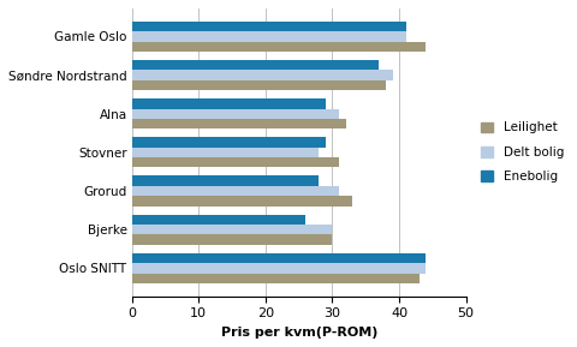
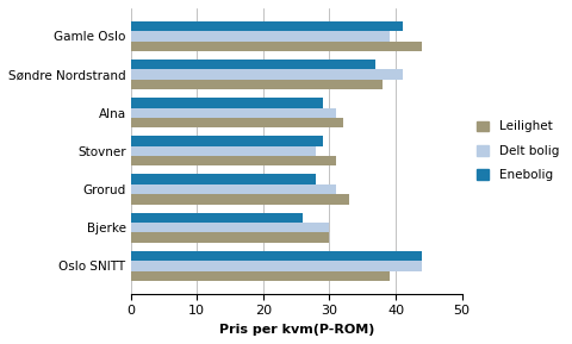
Delt bolig/Gamle Oslo: 41 -> 39
Delt bolig/Søndre Nordstrand: 39 -> 41
Leilighet/Oslo SNITT: 43 -> 39
